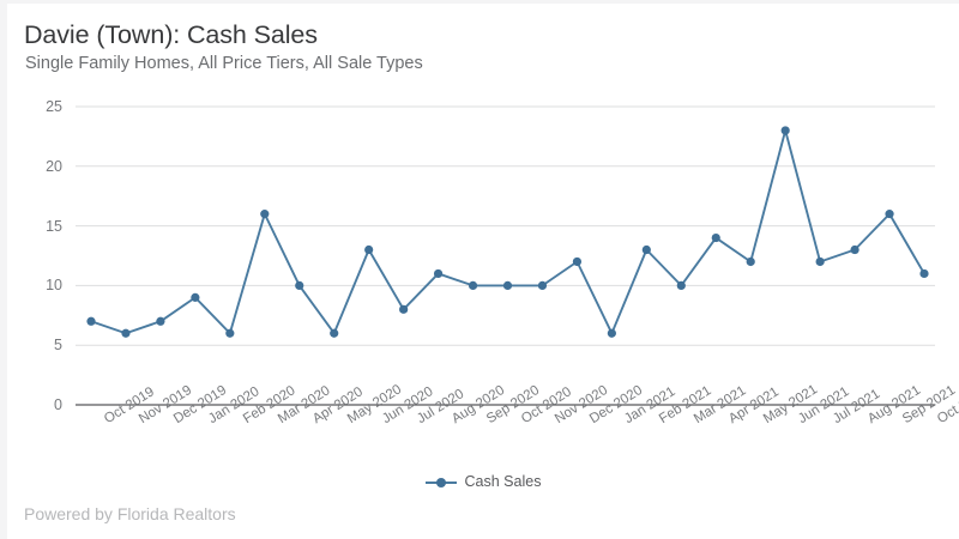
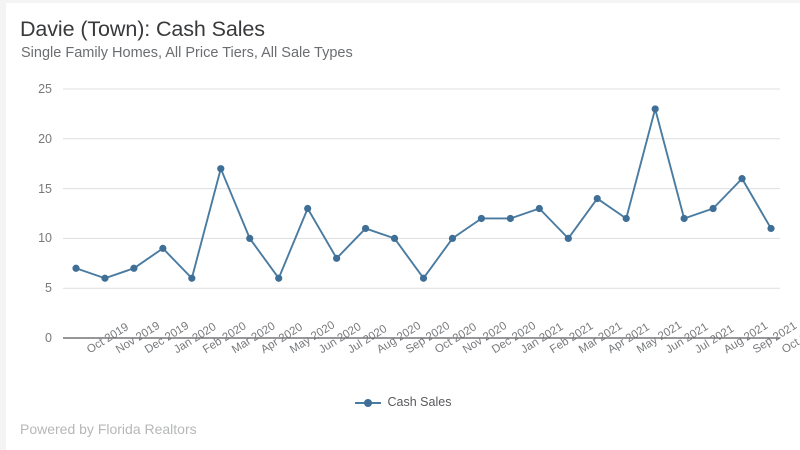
Mar 2020: 16 -> 17
Oct 2020: 10 -> 6
Jan 2021: 6 -> 12
